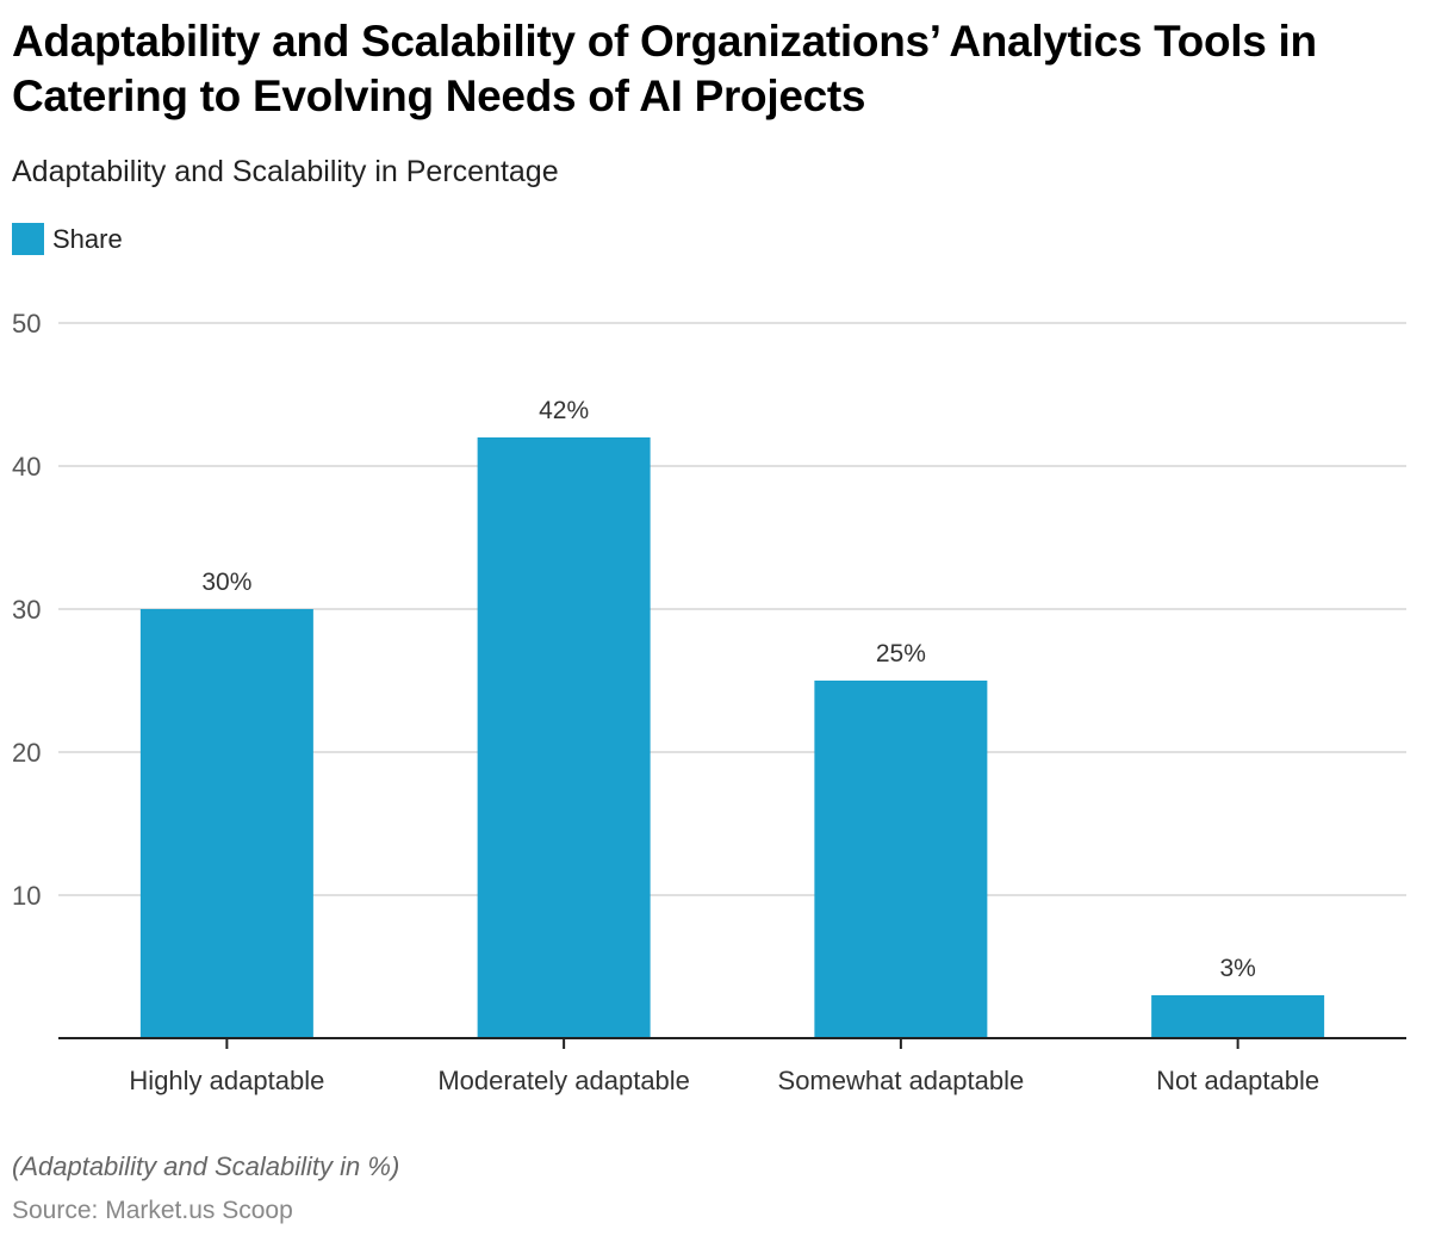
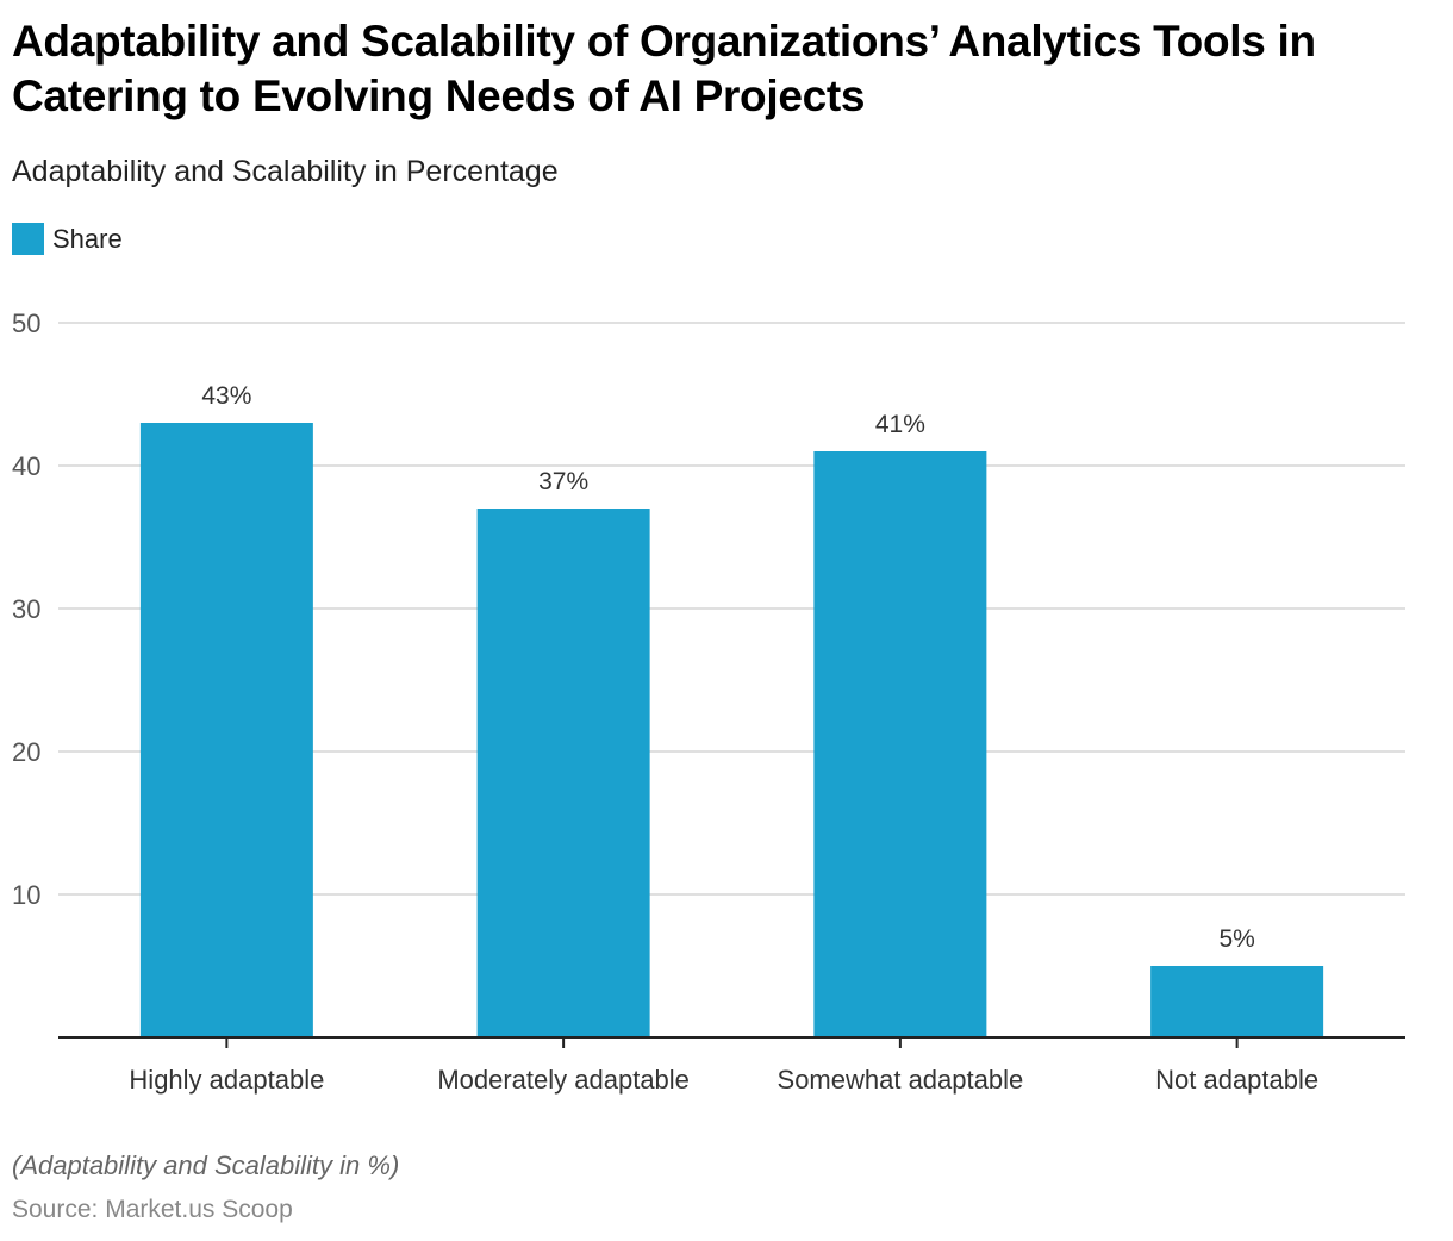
Highly adaptable: 30% -> 43%
Moderately adaptable: 42% -> 37%
Somewhat adaptable: 25% -> 41%
Not adaptable: 3% -> 5%
